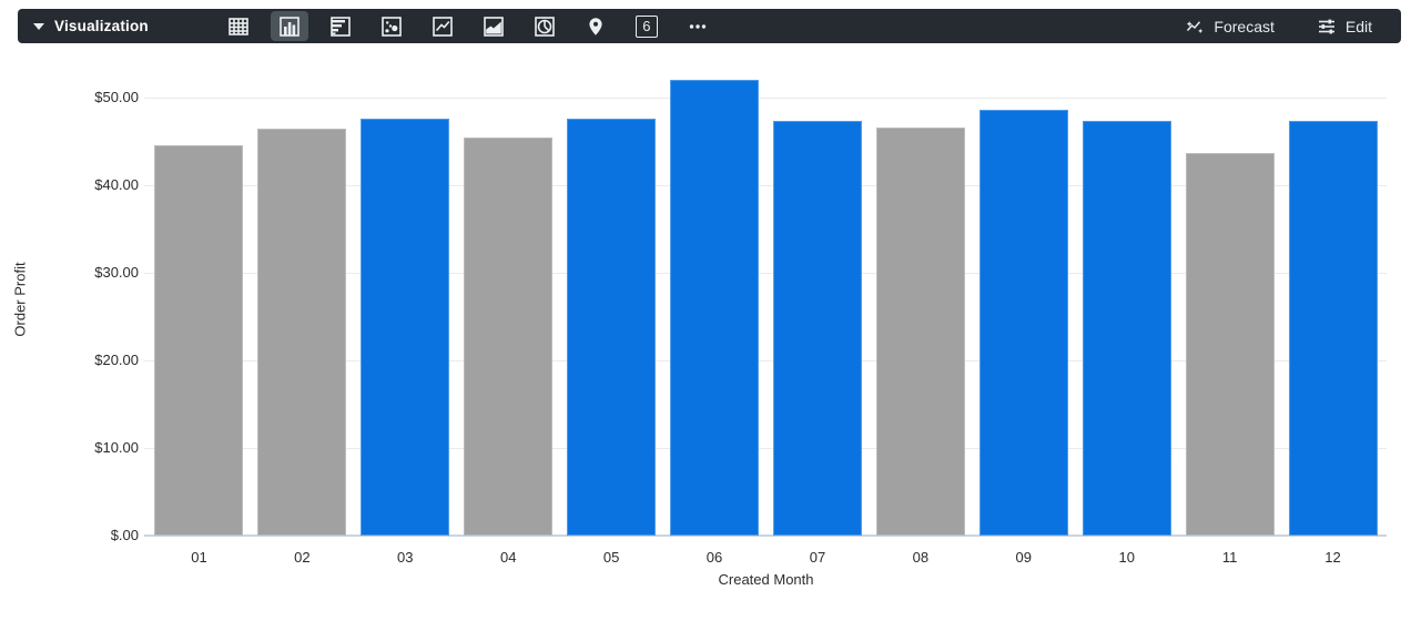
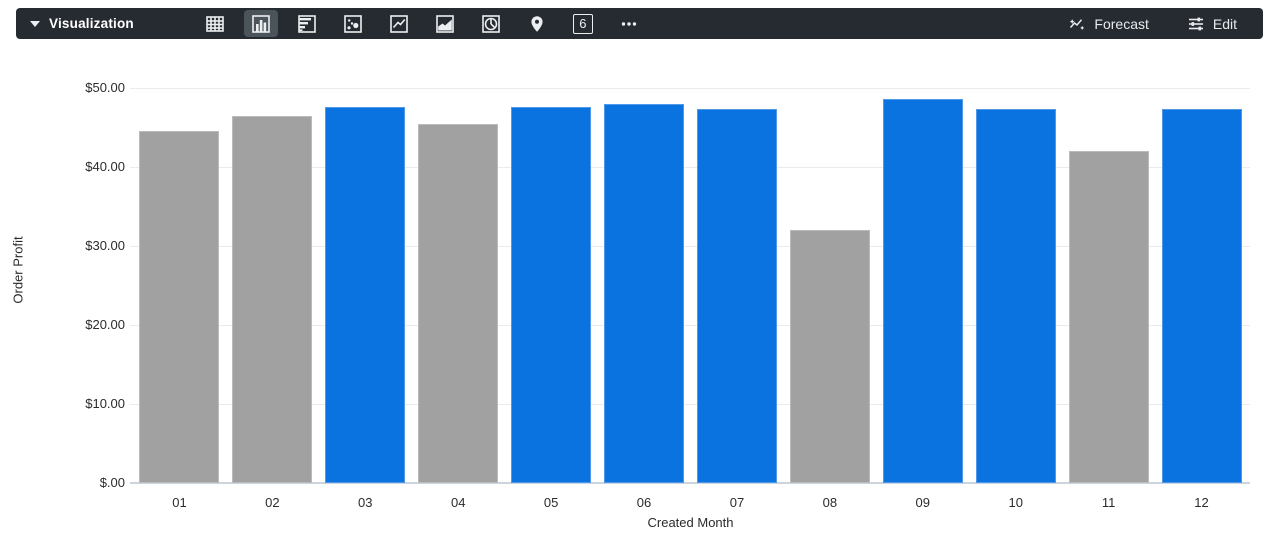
06: $52 -> $48
08: $47 -> $32
11: $44 -> $42
